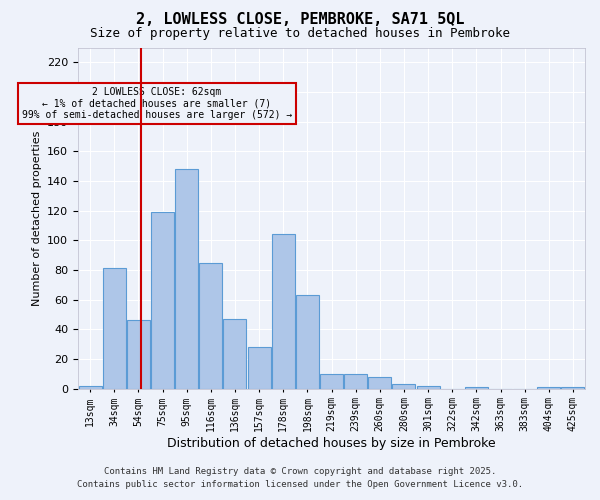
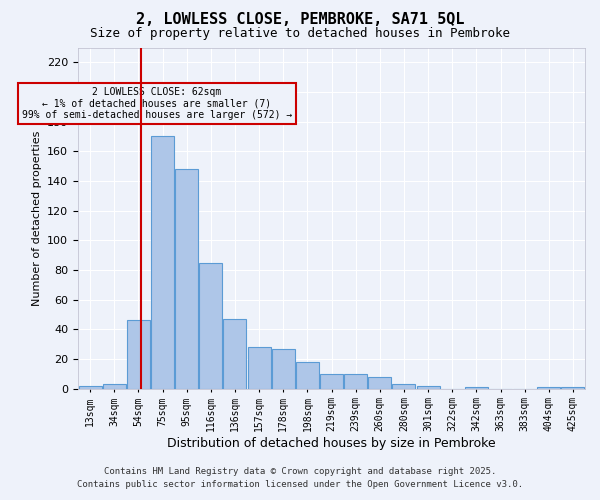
34sqm: 81 -> 3
75sqm: 119 -> 170
178sqm: 104 -> 27
198sqm: 63 -> 18
